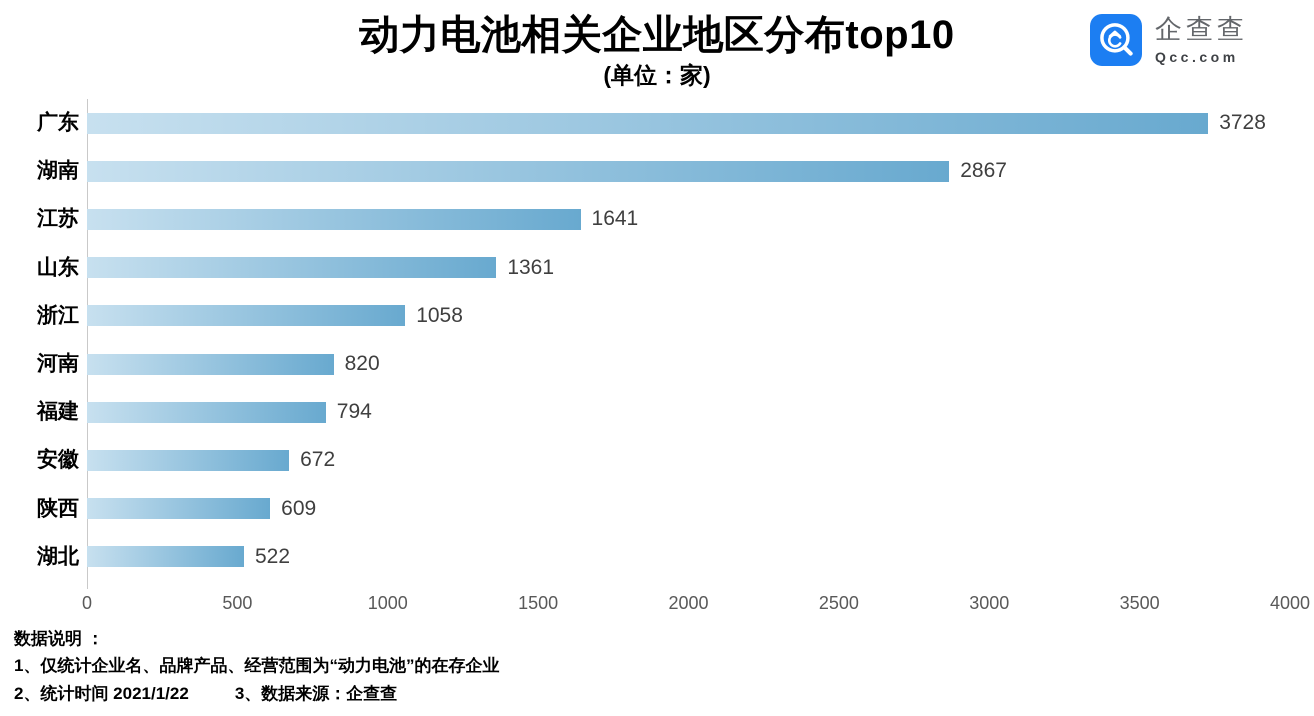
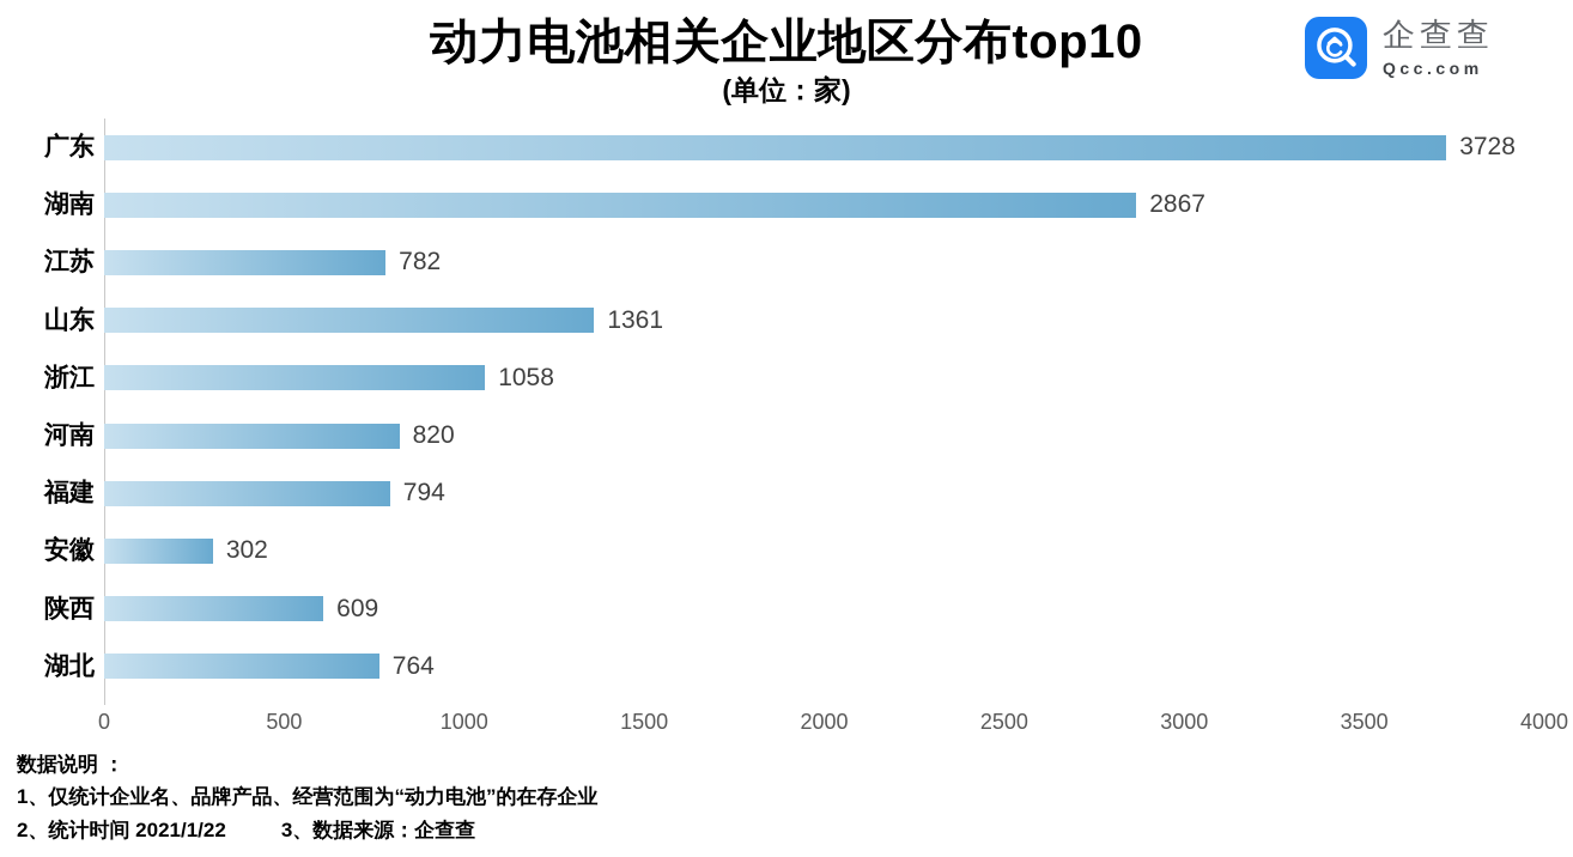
江苏: 1641 -> 782
安徽: 672 -> 302
湖北: 522 -> 764
